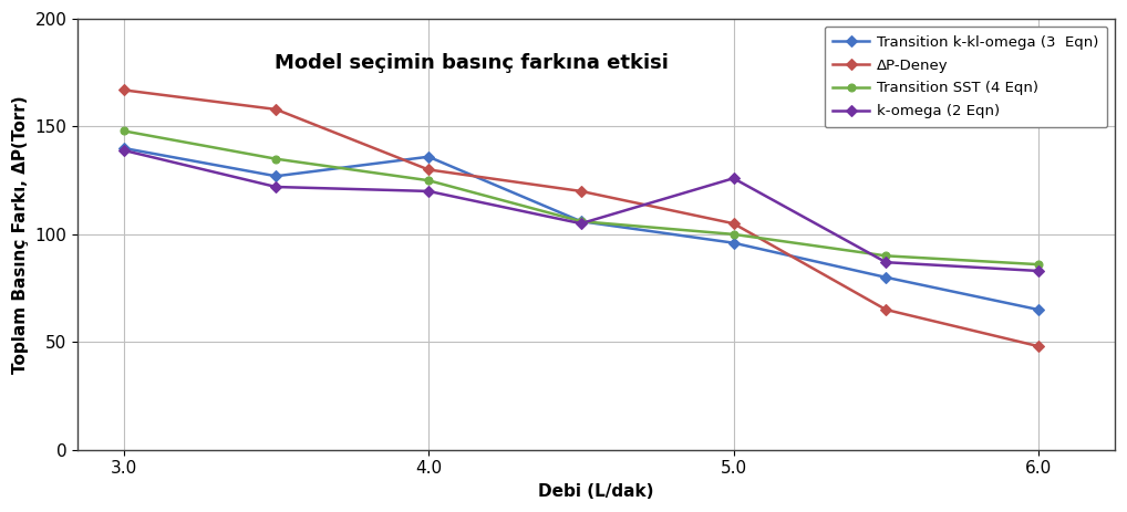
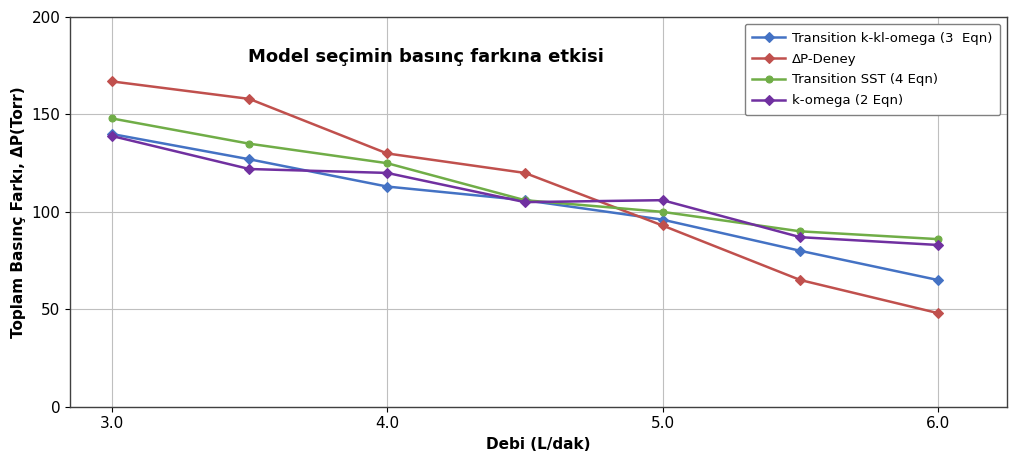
Transition k-kl-omega (3 Eqn)/4.0: 136 -> 113
ΔP-Deney/5.0: 105 -> 93
k-omega (2 Eqn)/5.0: 126 -> 106
